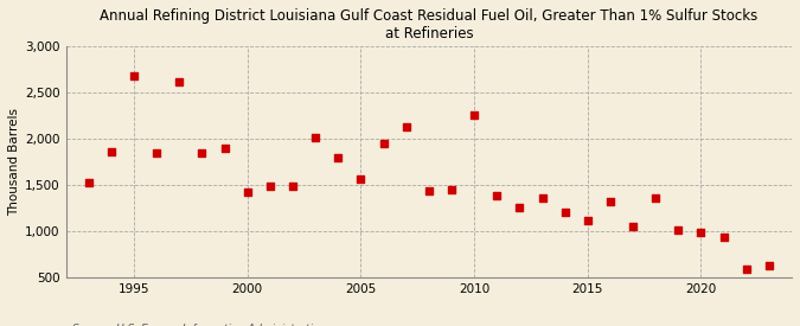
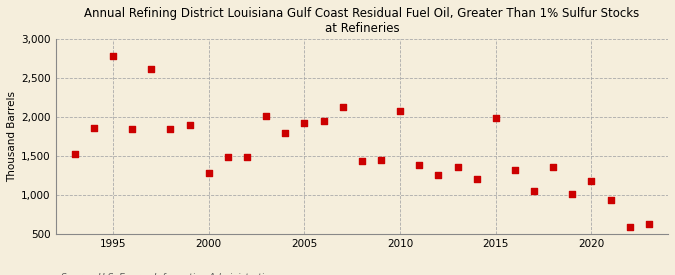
1995: 2,680 -> 2,780
2000: 1,420 -> 1,280
2005: 1,560 -> 1,920
2010: 2,250 -> 2,080
2015: 1,110 -> 1,980
2020: 990 -> 1,180
